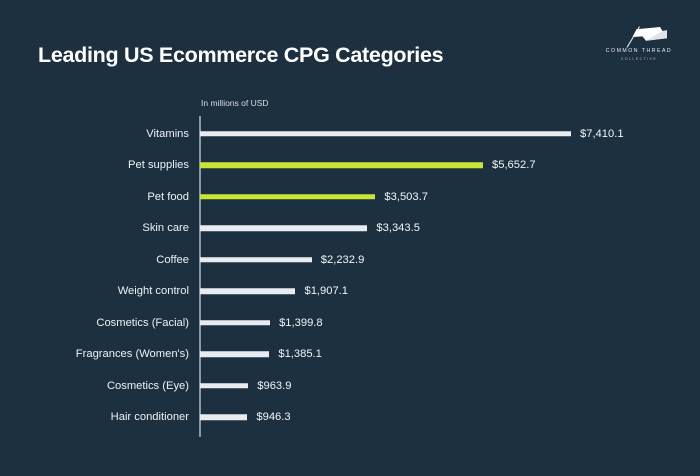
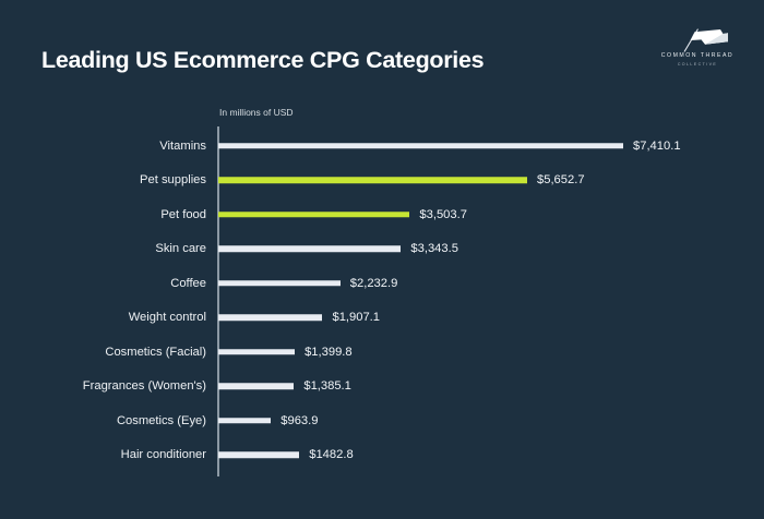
Hair conditioner: $946.3 -> $1482.8
